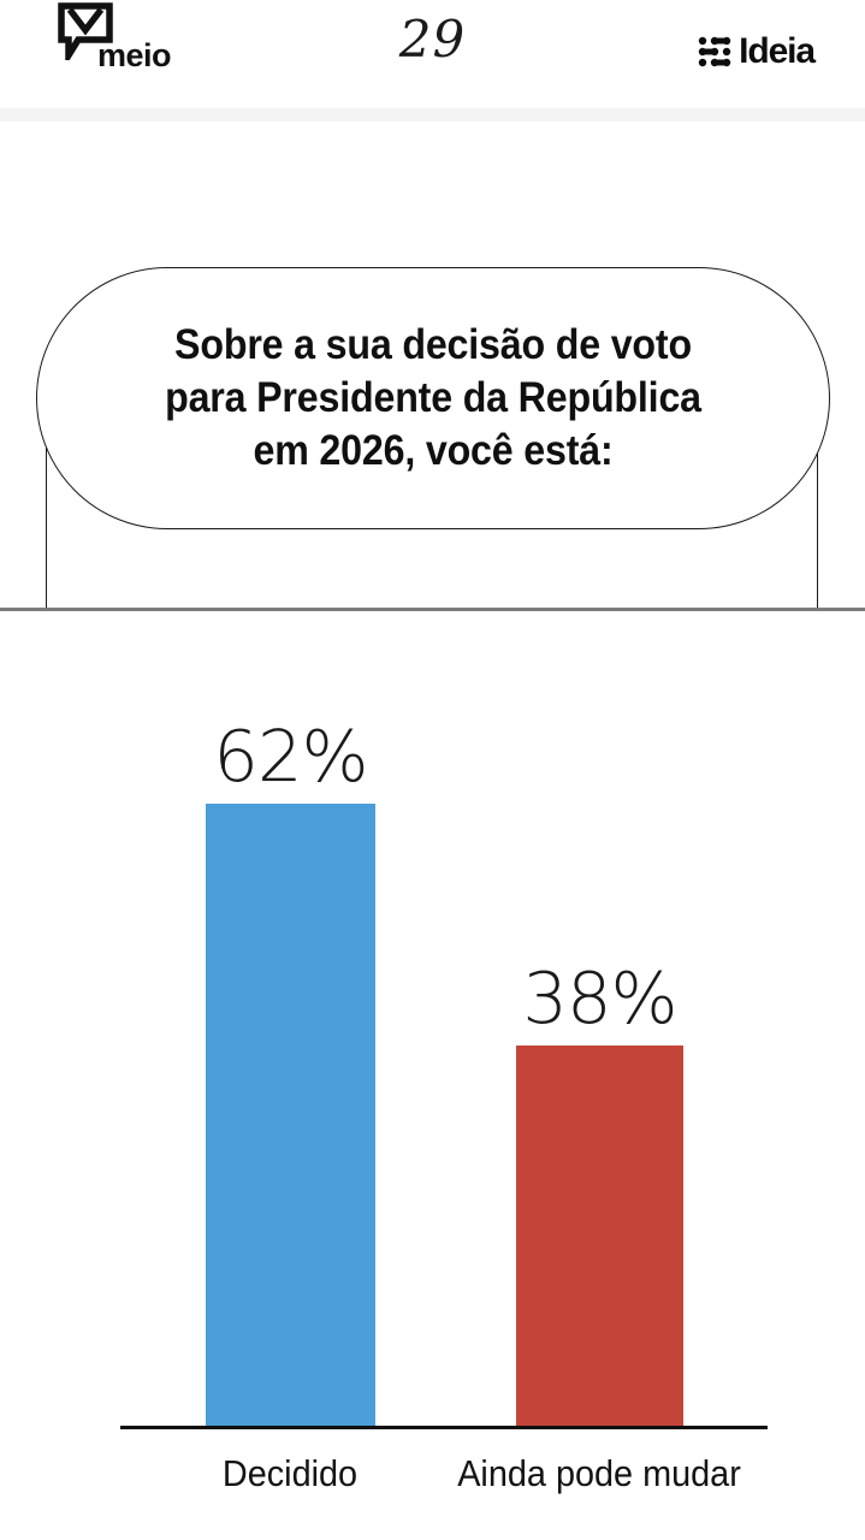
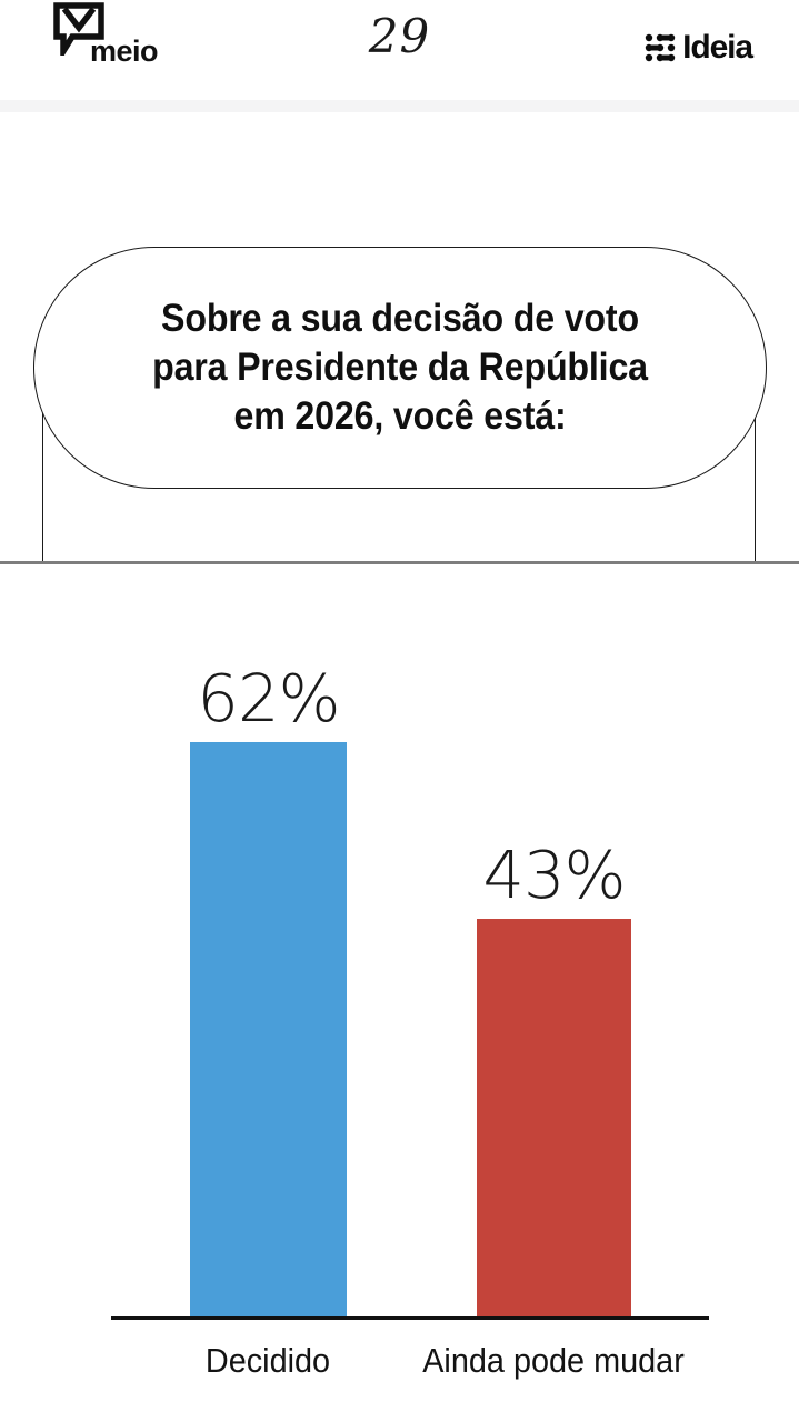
Ainda pode mudar: 38% -> 43%
